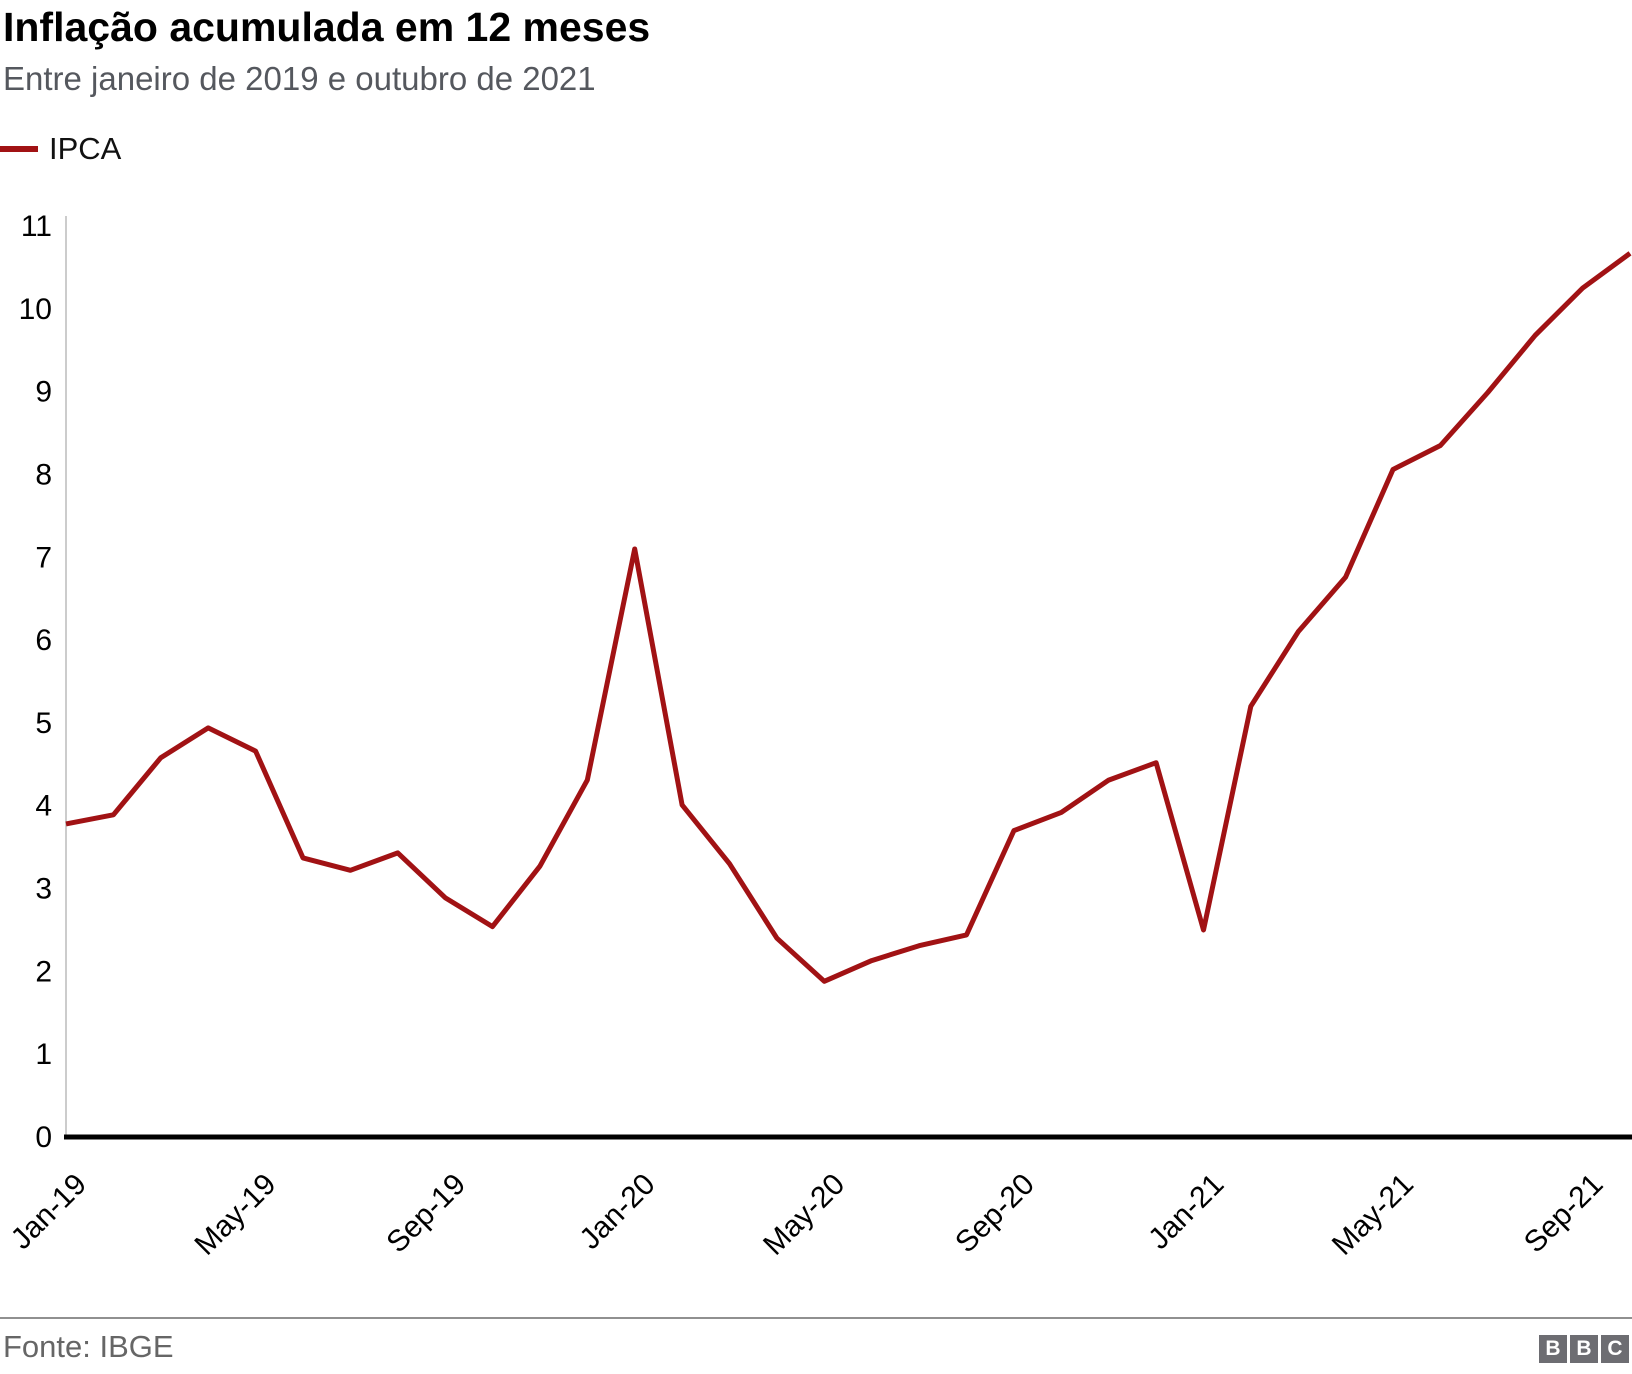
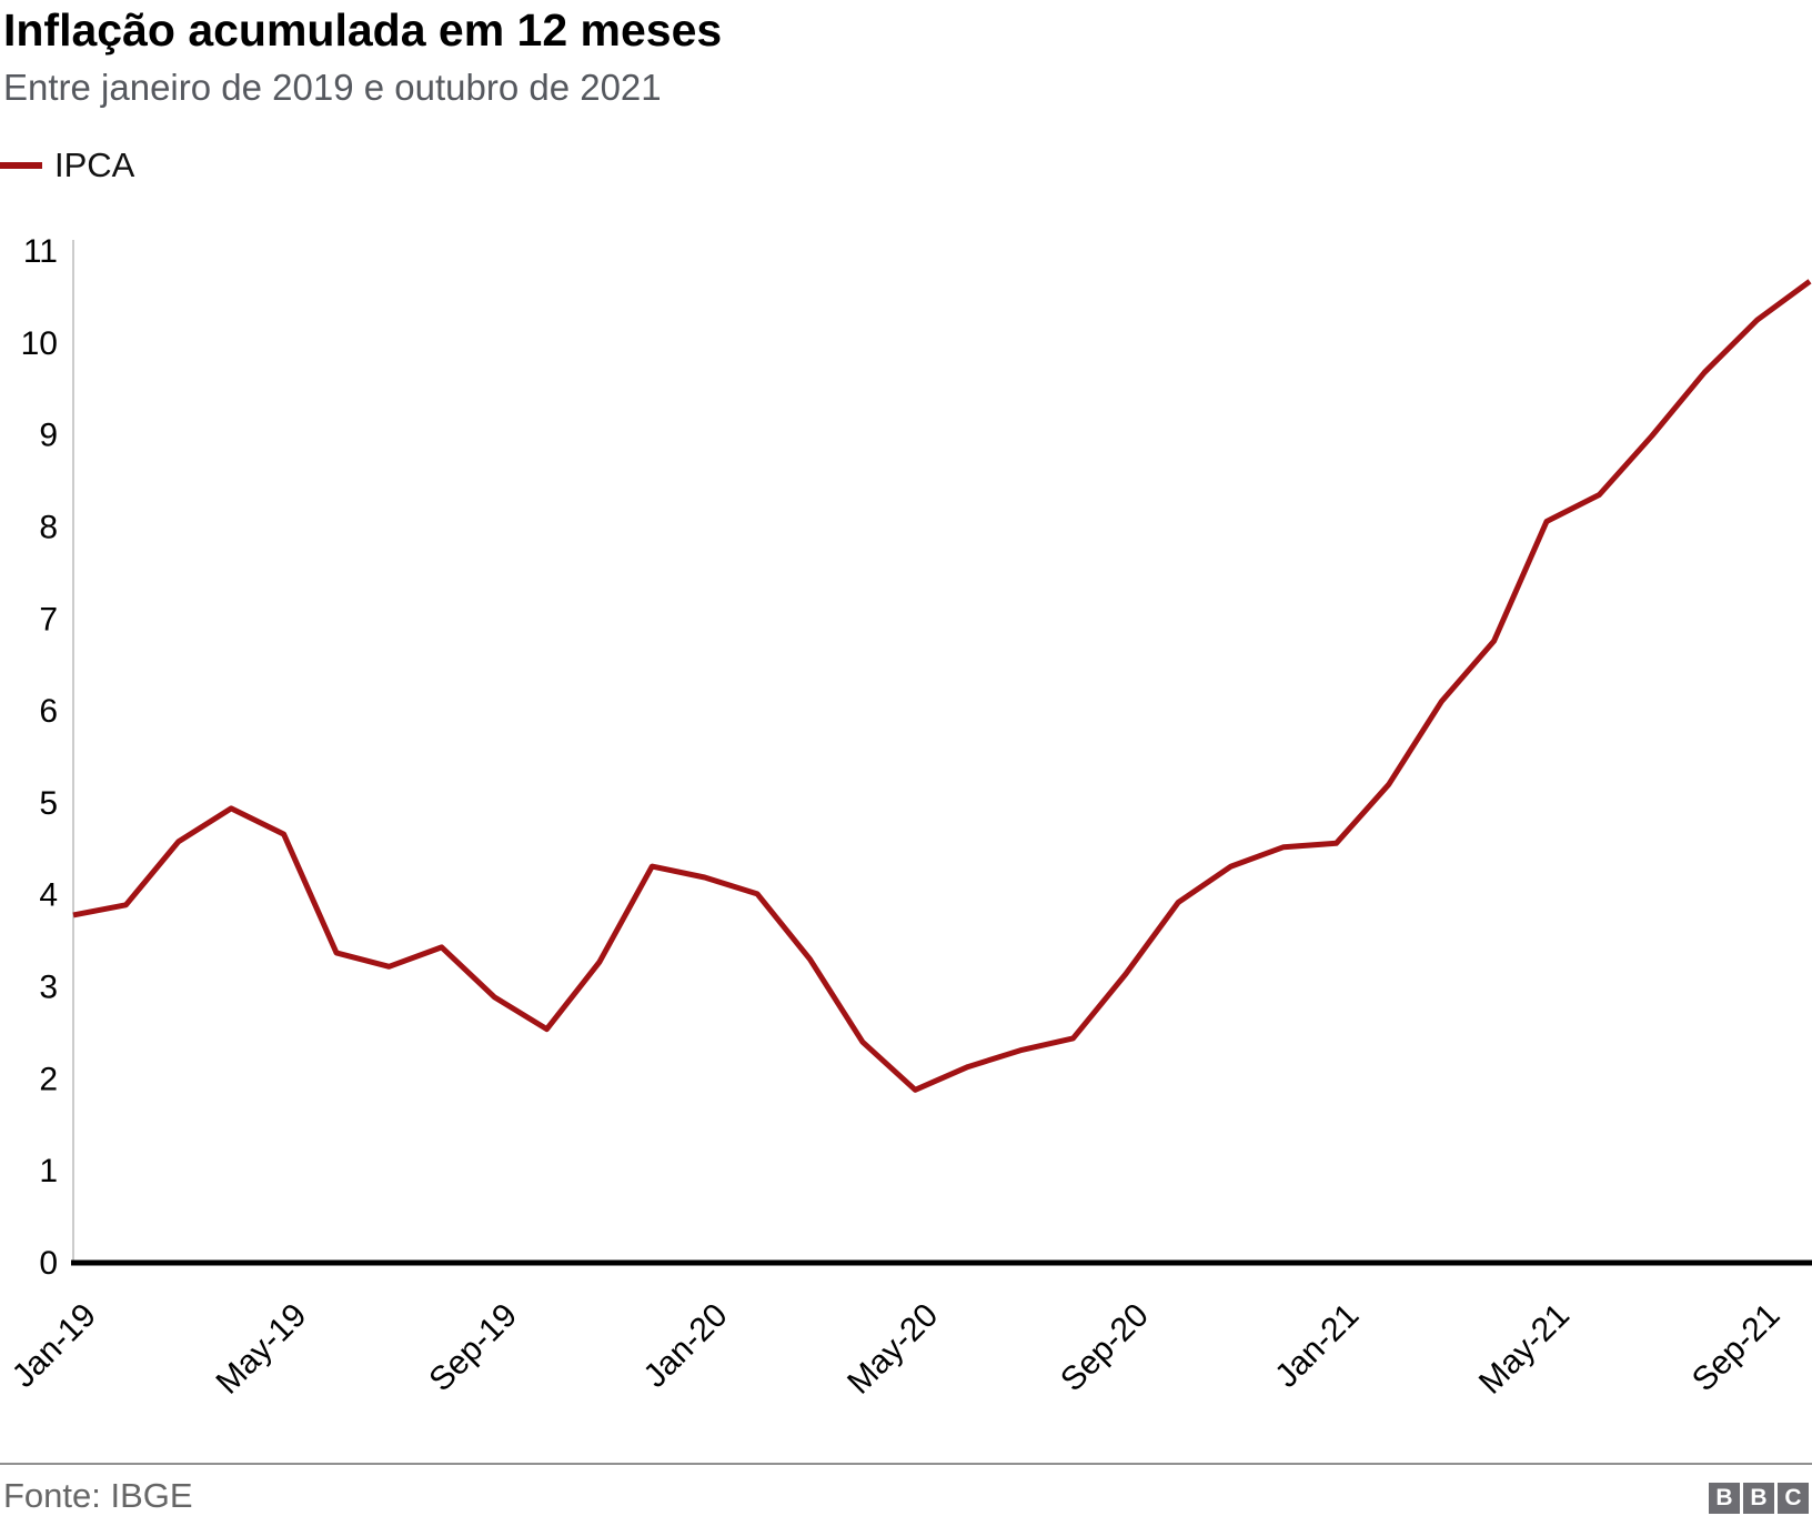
Jan-20: 7.1 -> 4.2
Sep-20: 3.7 -> 3.1
Jan-21: 2.5 -> 4.6
